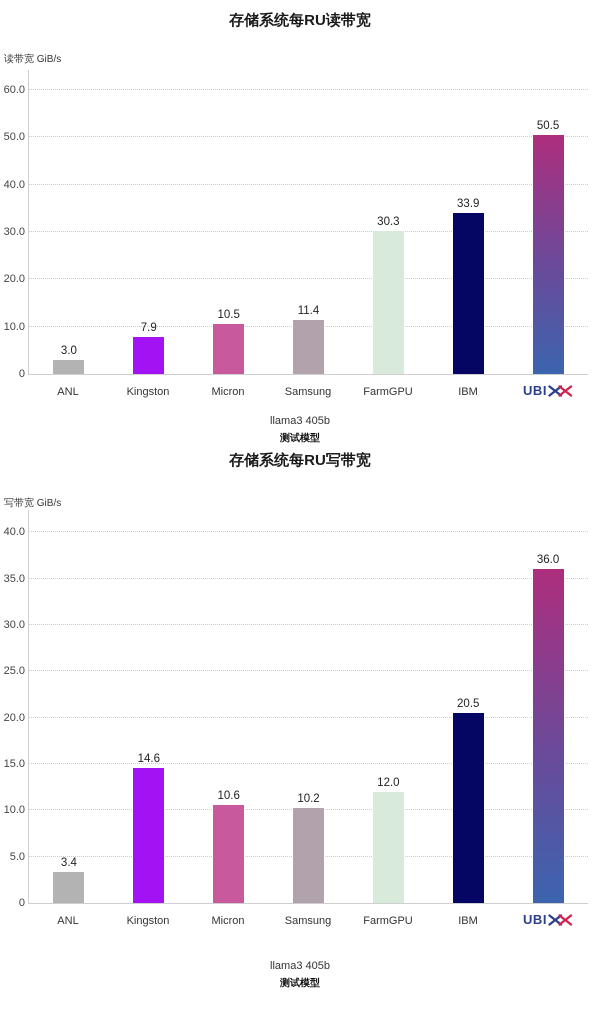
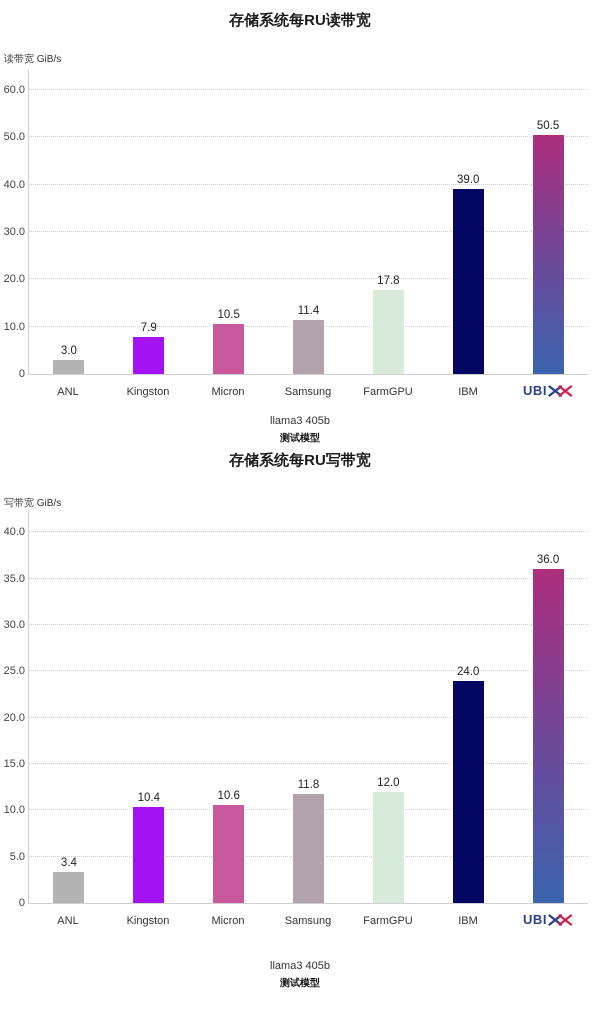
存储系统每RU读带宽/FarmGPU: 30.3 -> 17.8
存储系统每RU读带宽/IBM: 33.9 -> 39.0
存储系统每RU写带宽/Kingston: 14.6 -> 10.4
存储系统每RU写带宽/Samsung: 10.2 -> 11.8
存储系统每RU写带宽/IBM: 20.5 -> 24.0
